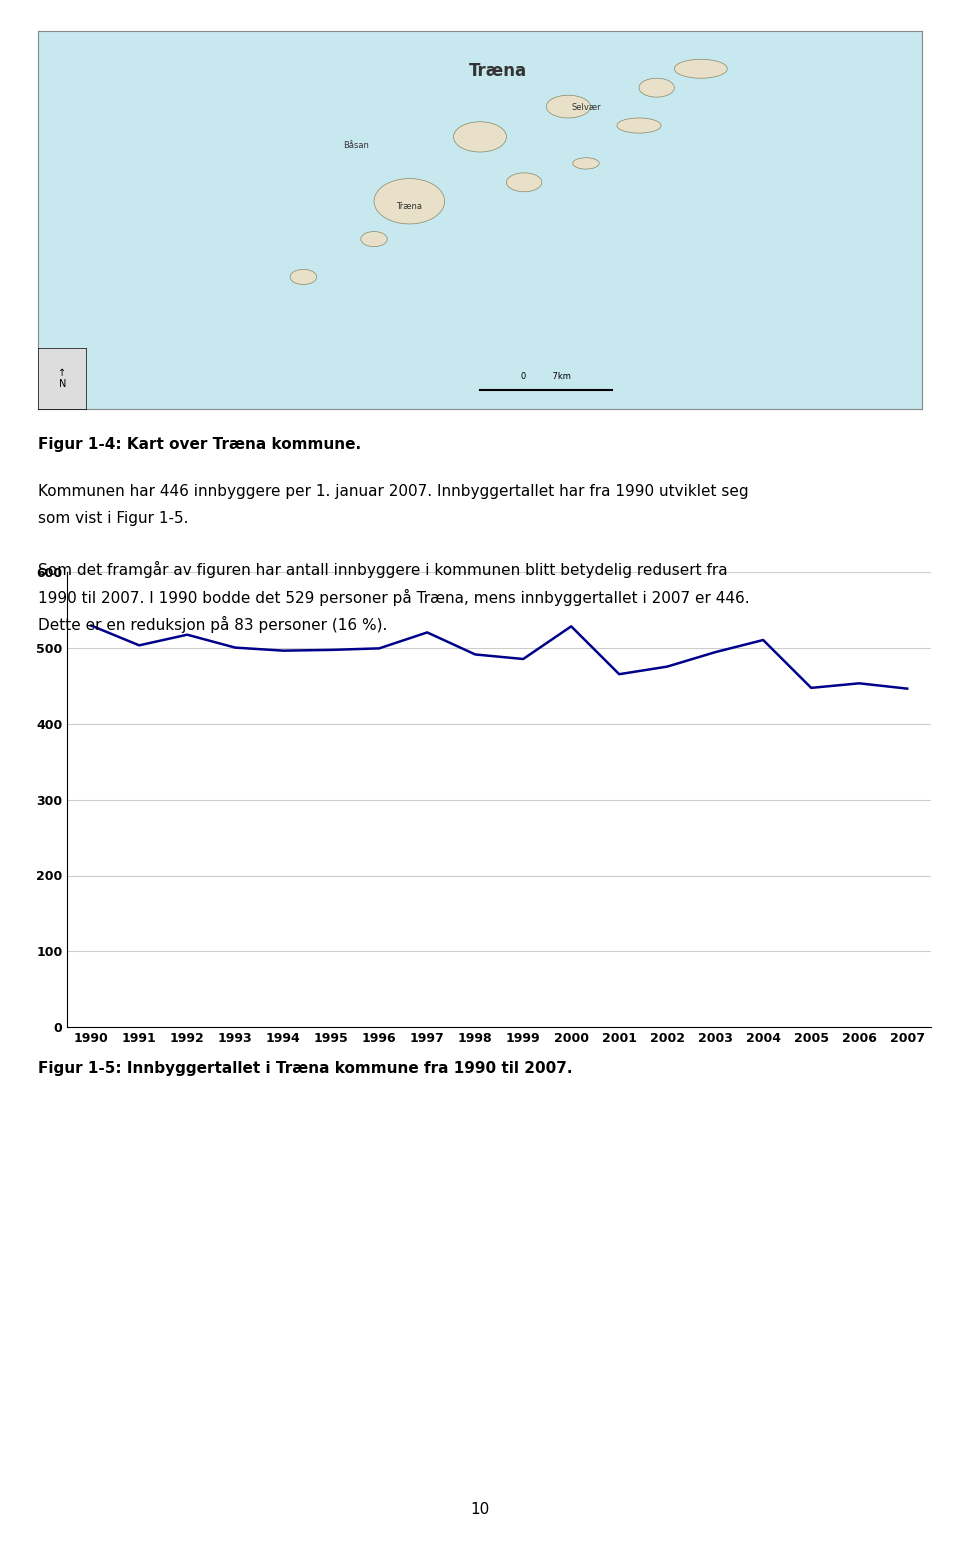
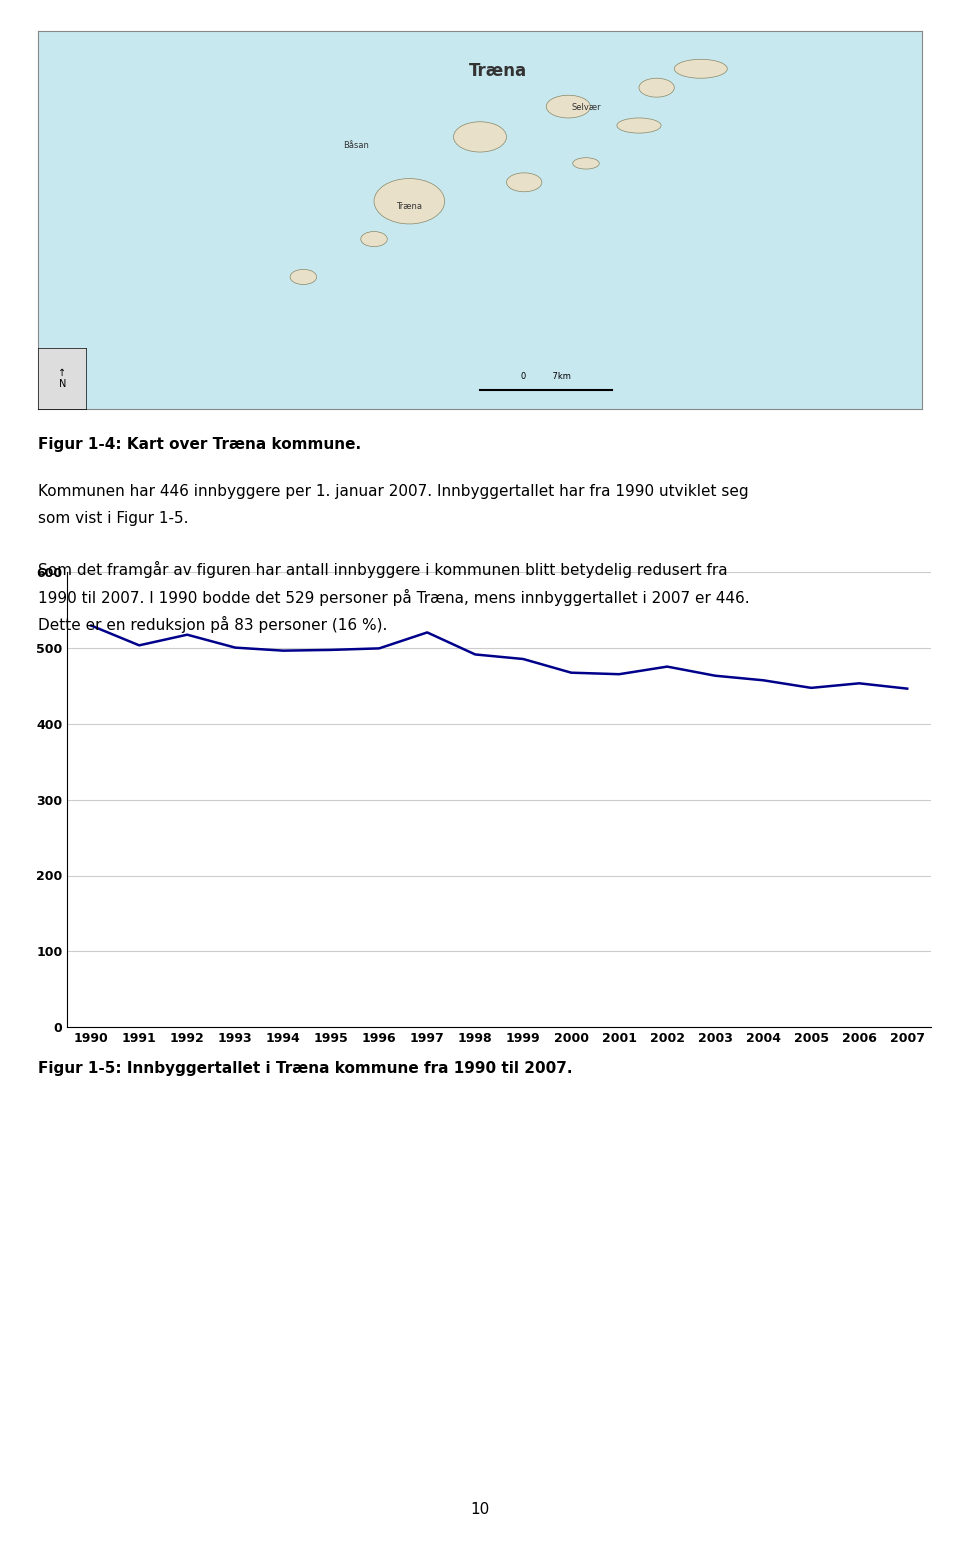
2000: 528 -> 467
2003: 494 -> 463
2004: 510 -> 457
